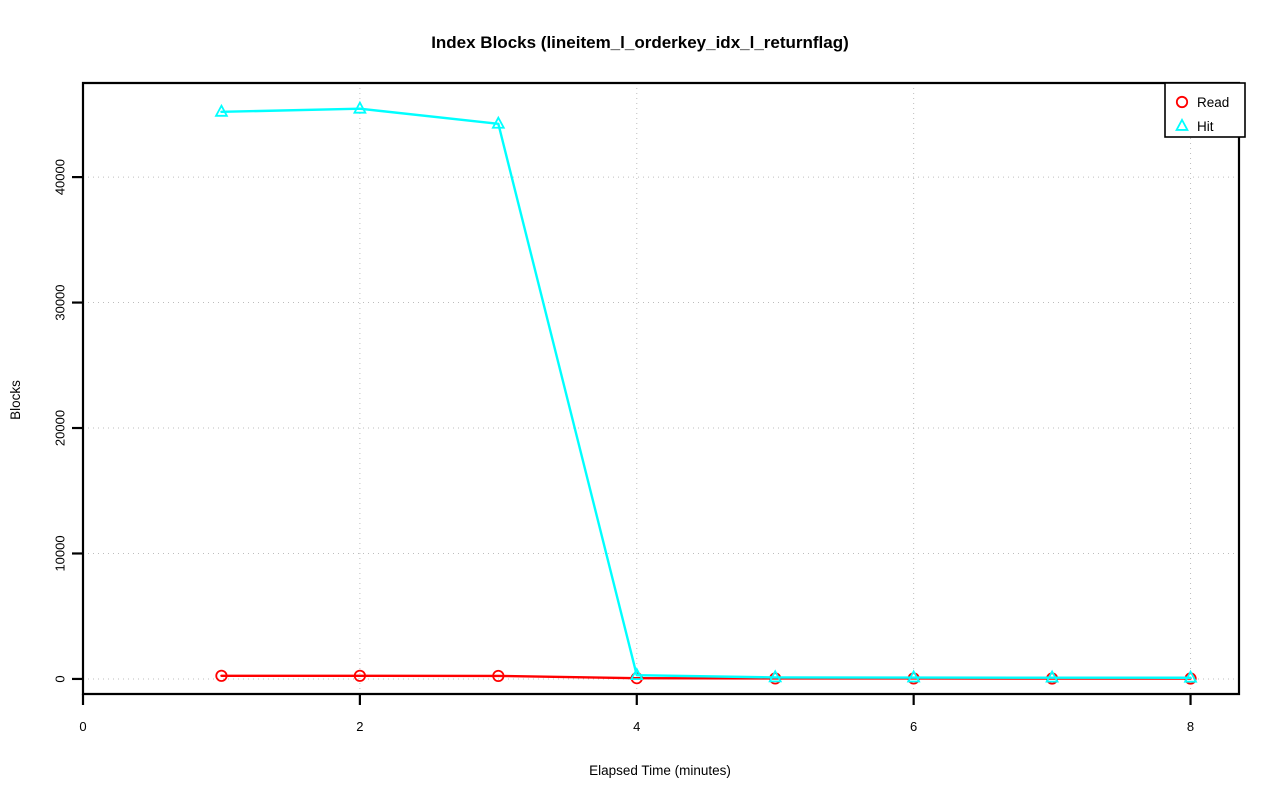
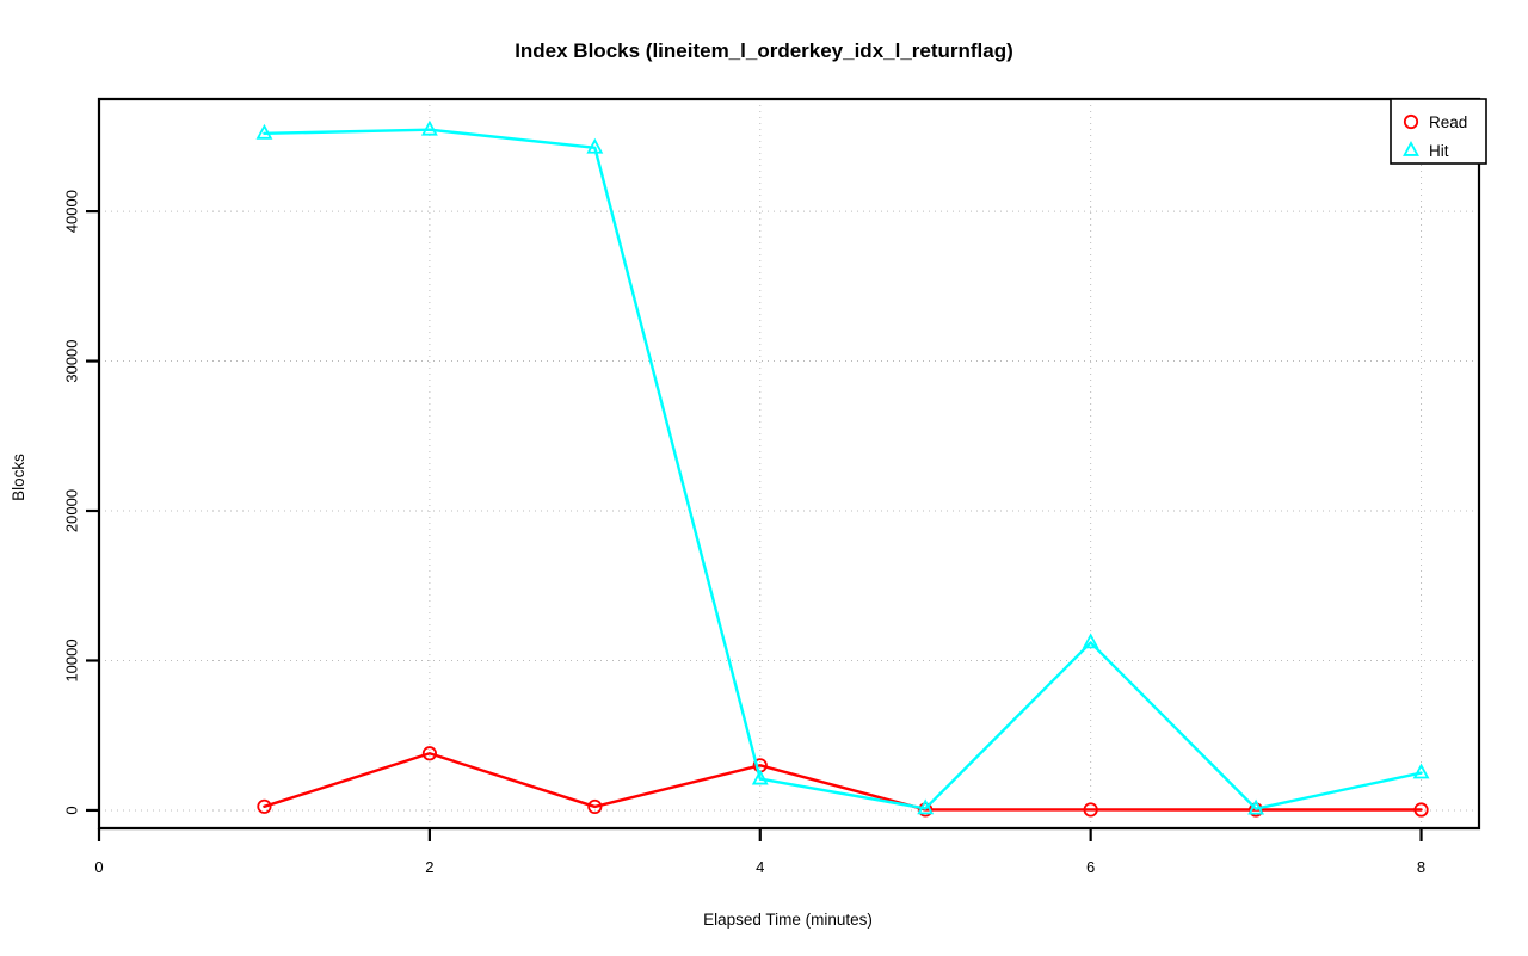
Read/2: 200 -> 3800
Read/4: 100 -> 3000
Hit/4: 300 -> 2100
Hit/6: 100 -> 11200
Hit/8: 100 -> 2500
